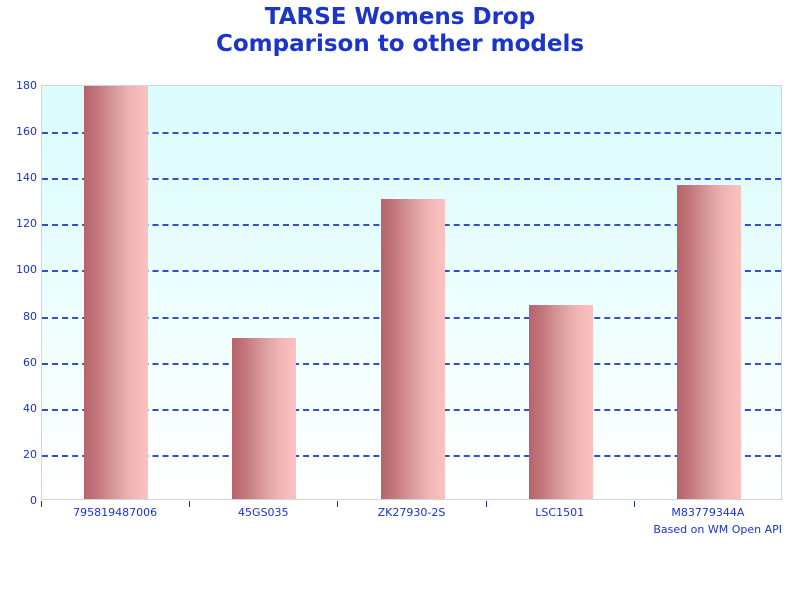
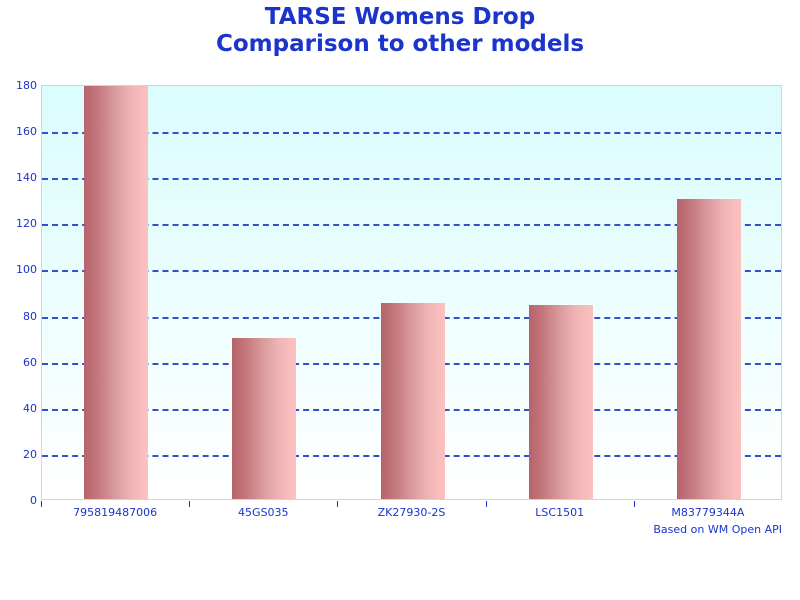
ZK27930-2S: 130 -> 85
M83779344A: 136 -> 130
